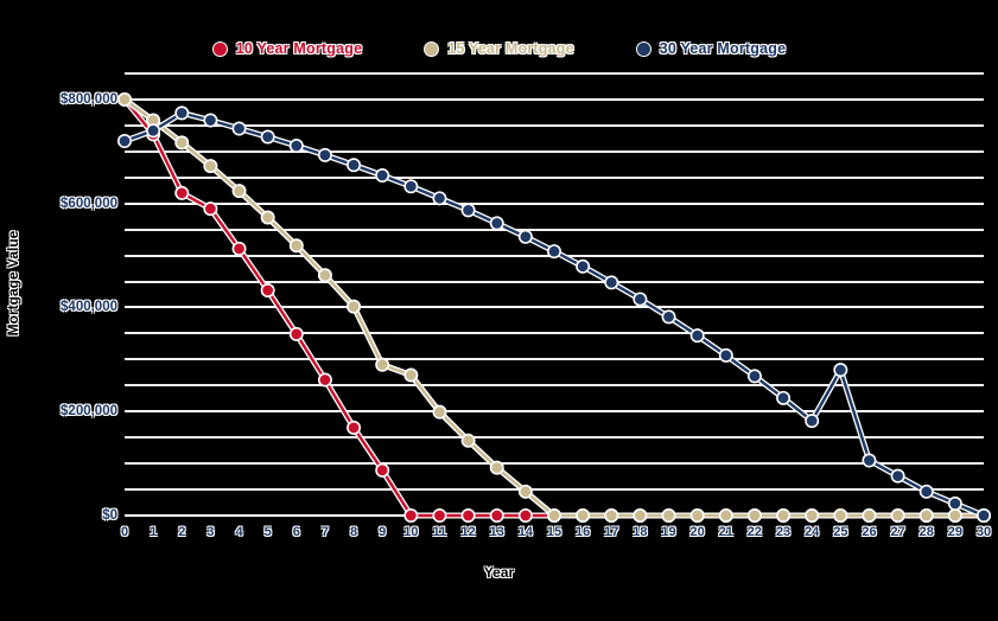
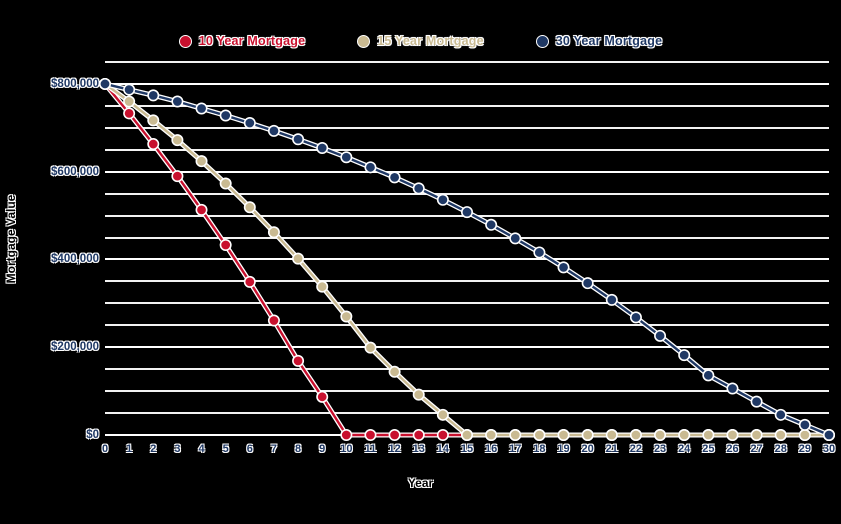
30 Year Mortgage/0: $720000 -> $800000
30 Year Mortgage/1: $740000 -> $790000
10 Year Mortgage/2: $620000 -> $660000
15 Year Mortgage/9: $290000 -> $340000
30 Year Mortgage/25: $280000 -> $140000
